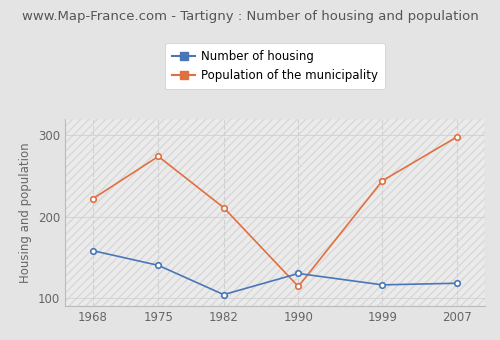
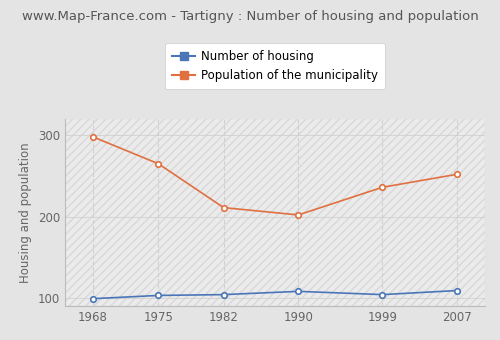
Number of housing/1968: 158 -> 99
Population of the municipality/1968: 222 -> 298
Number of housing/1975: 140 -> 103
Population of the municipality/1975: 274 -> 265
Number of housing/1990: 130 -> 108
Population of the municipality/1990: 114 -> 202
Number of housing/1999: 116 -> 104
Population of the municipality/1999: 244 -> 236
Number of housing/2007: 118 -> 109
Population of the municipality/2007: 298 -> 252
